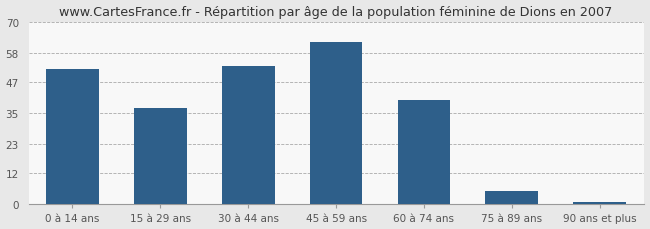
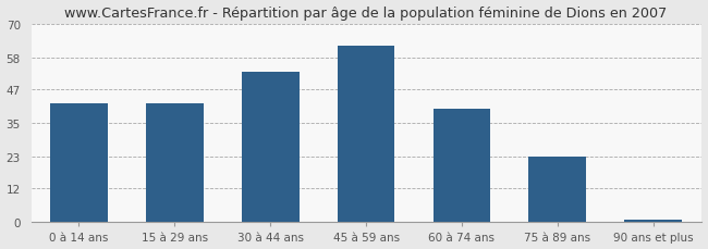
0 à 14 ans: 52 -> 42
15 à 29 ans: 37 -> 42
75 à 89 ans: 5 -> 23
